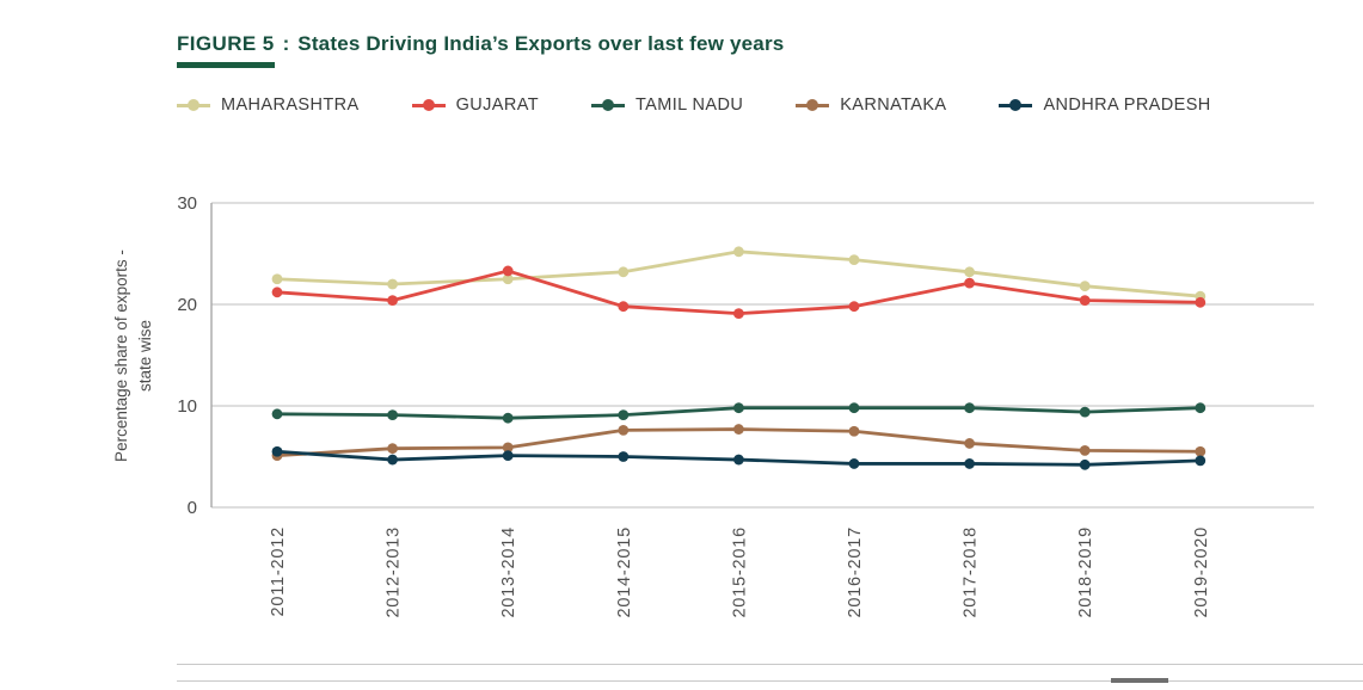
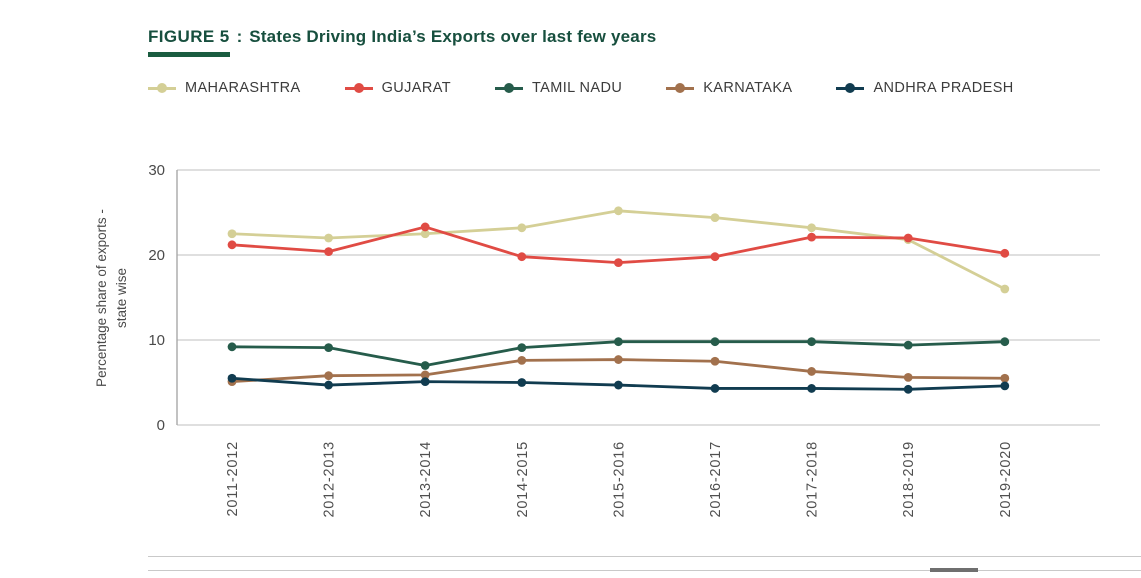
TAMIL NADU/2013-2014: 9 -> 7
GUJARAT/2018-2019: 20 -> 22
MAHARASHTRA/2019-2020: 21 -> 16
